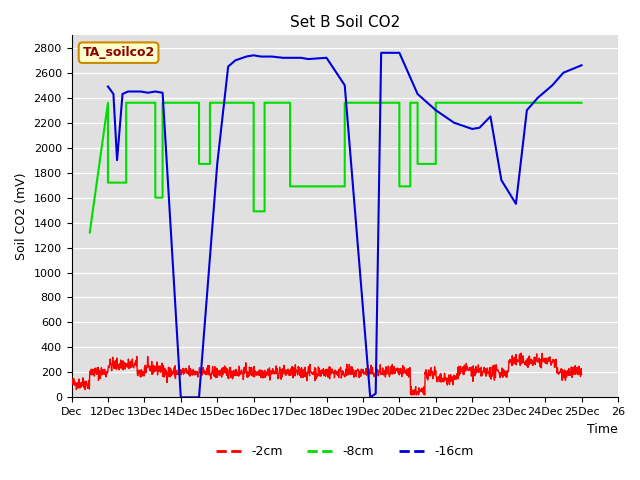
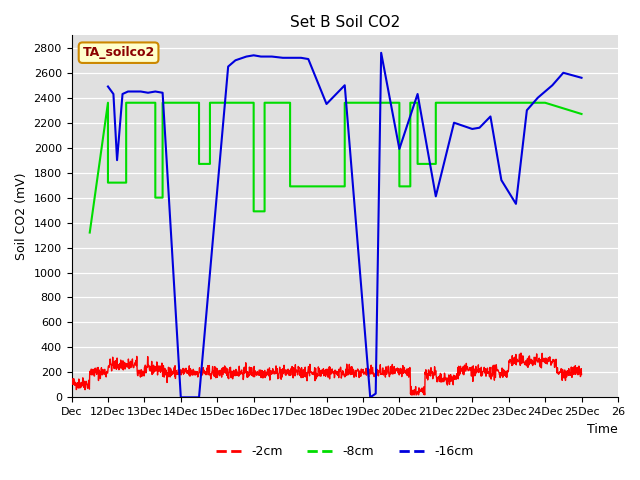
-16cm/15Dec: 1870 -> 1660
-16cm/18Dec: 2720 -> 2350
-16cm/20Dec: 2760 -> 1990
-16cm/21Dec: 2300 -> 1610
-8cm/25Dec: 2360 -> 2270
-16cm/25Dec: 2660 -> 2560
